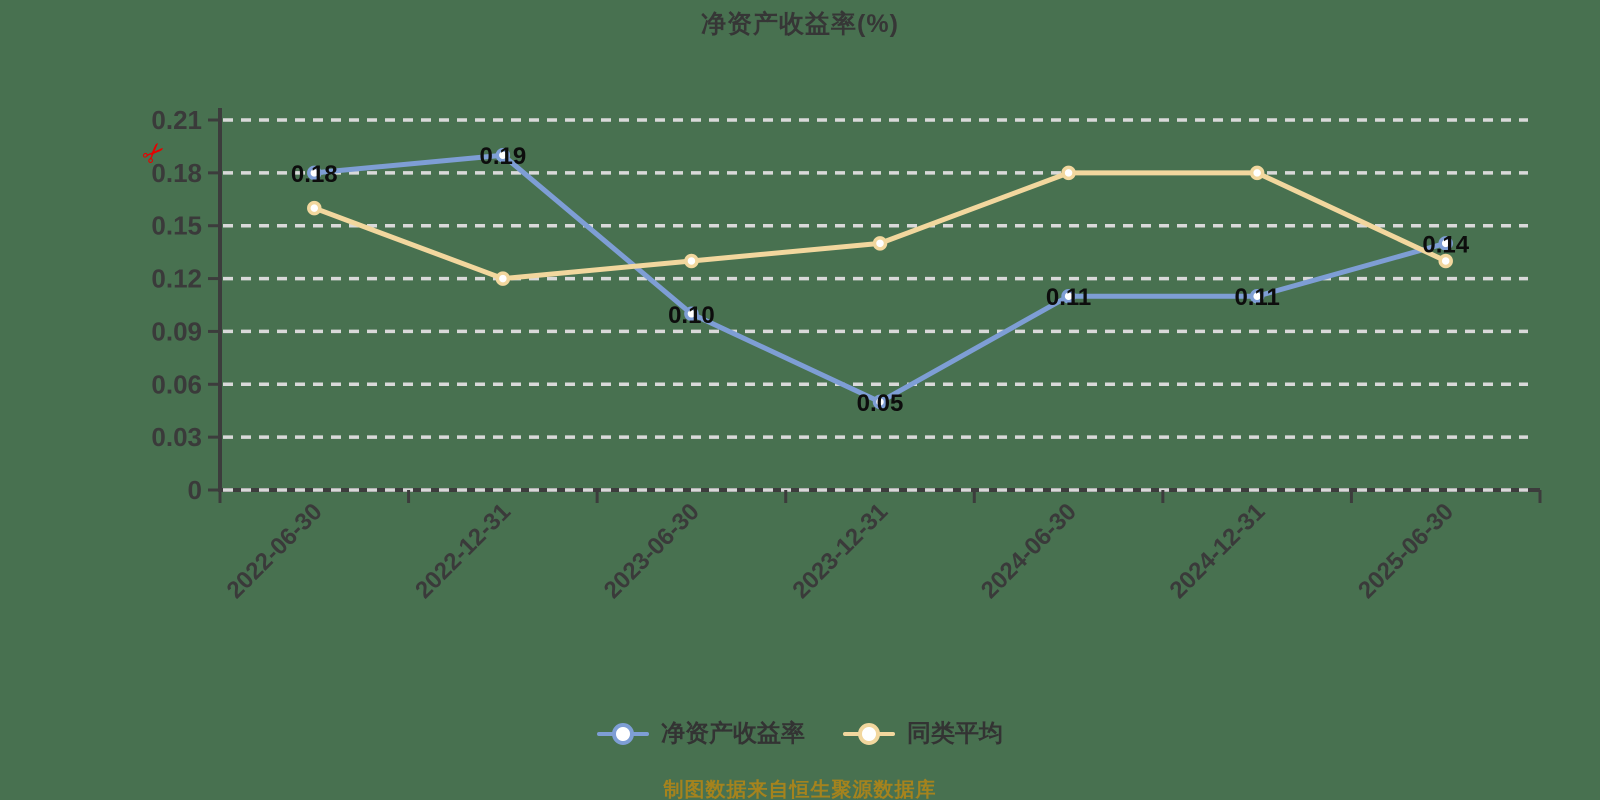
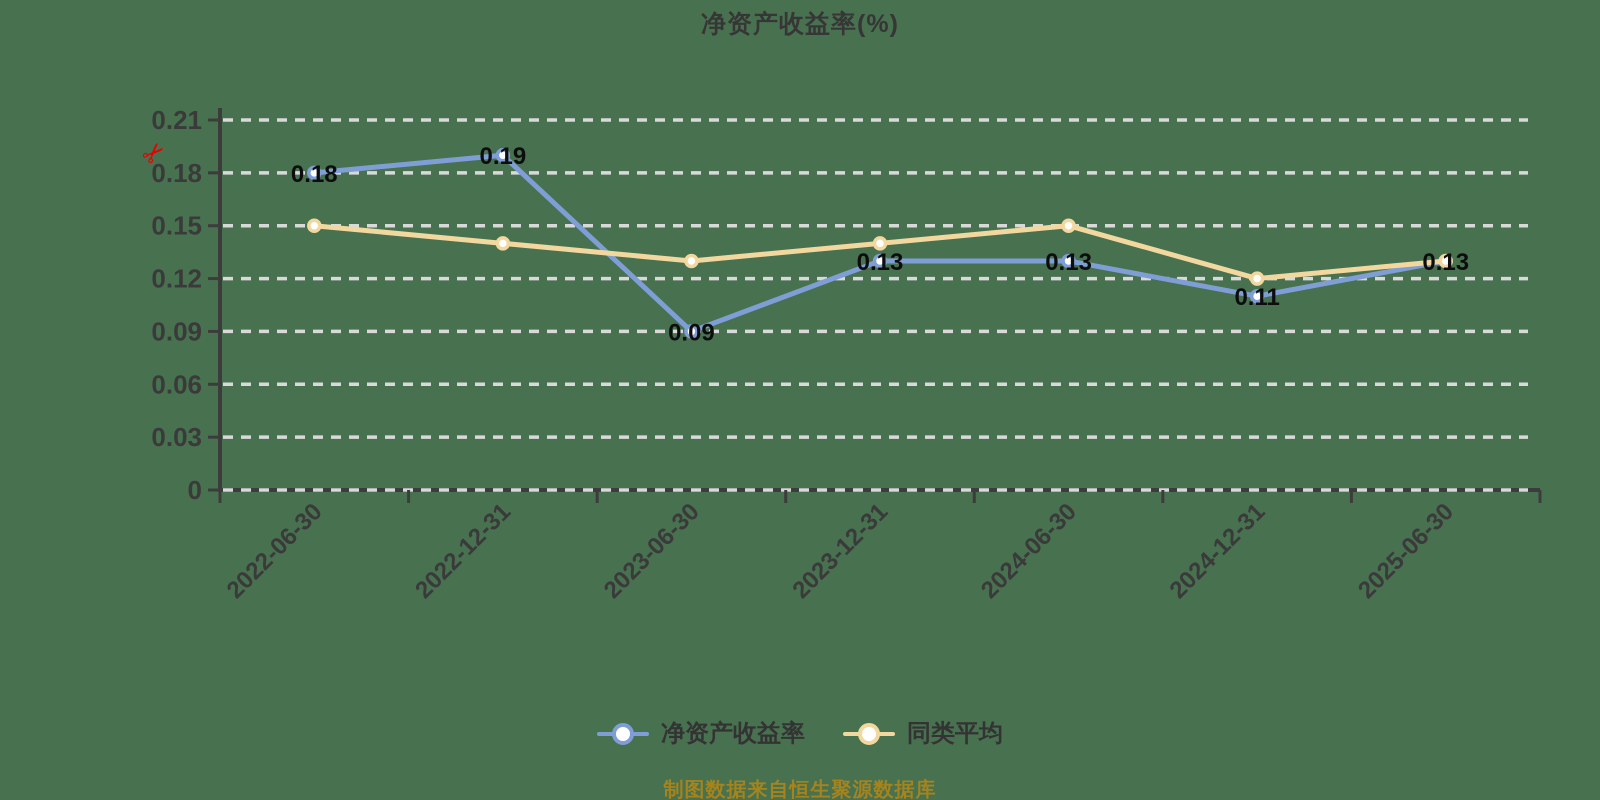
同类平均/2022-06-30: 0.16 -> 0.15
同类平均/2022-12-31: 0.12 -> 0.14
净资产收益率/2023-06-30: 0.10 -> 0.09
净资产收益率/2023-12-31: 0.05 -> 0.13
净资产收益率/2024-06-30: 0.11 -> 0.13
同类平均/2024-06-30: 0.18 -> 0.15
同类平均/2024-12-31: 0.18 -> 0.12
净资产收益率/2025-06-30: 0.14 -> 0.13
